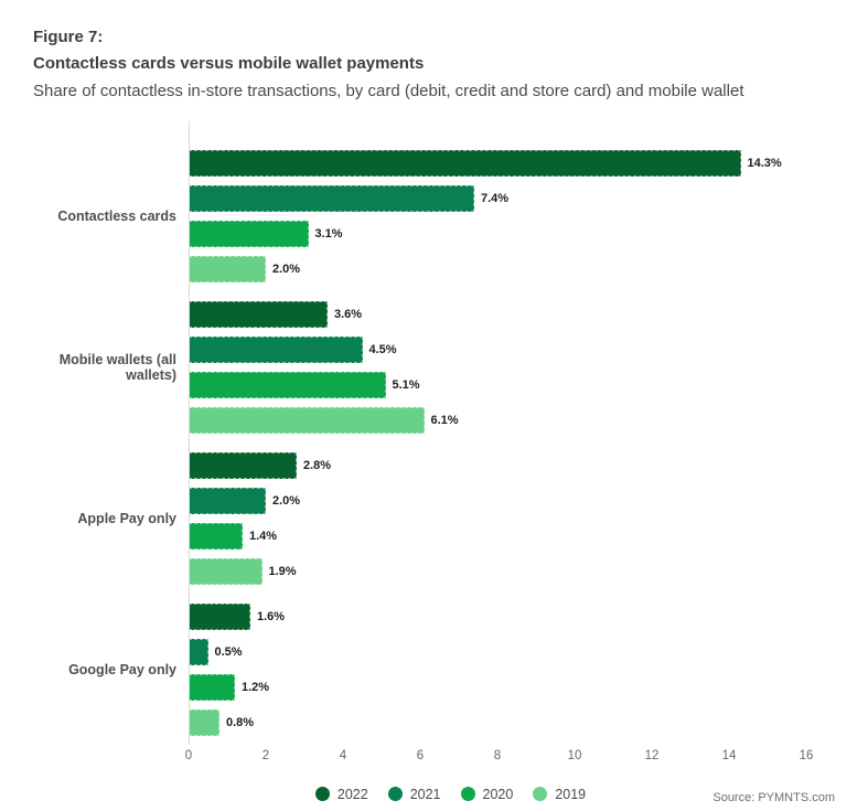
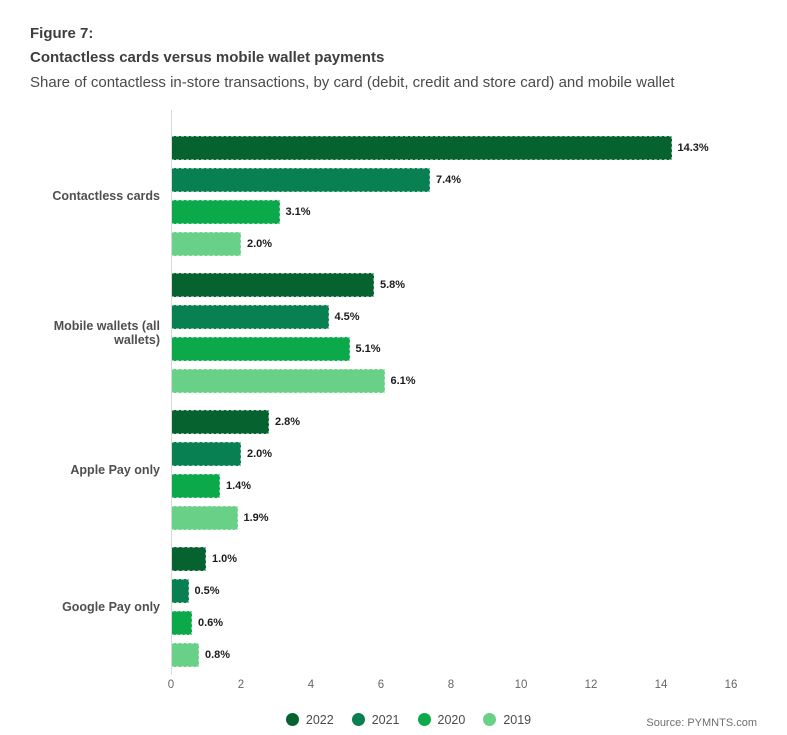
2022/Mobile wallets (all wallets): 3.6% -> 5.8%
2022/Google Pay only: 1.6% -> 1.0%
2020/Google Pay only: 1.2% -> 0.6%
